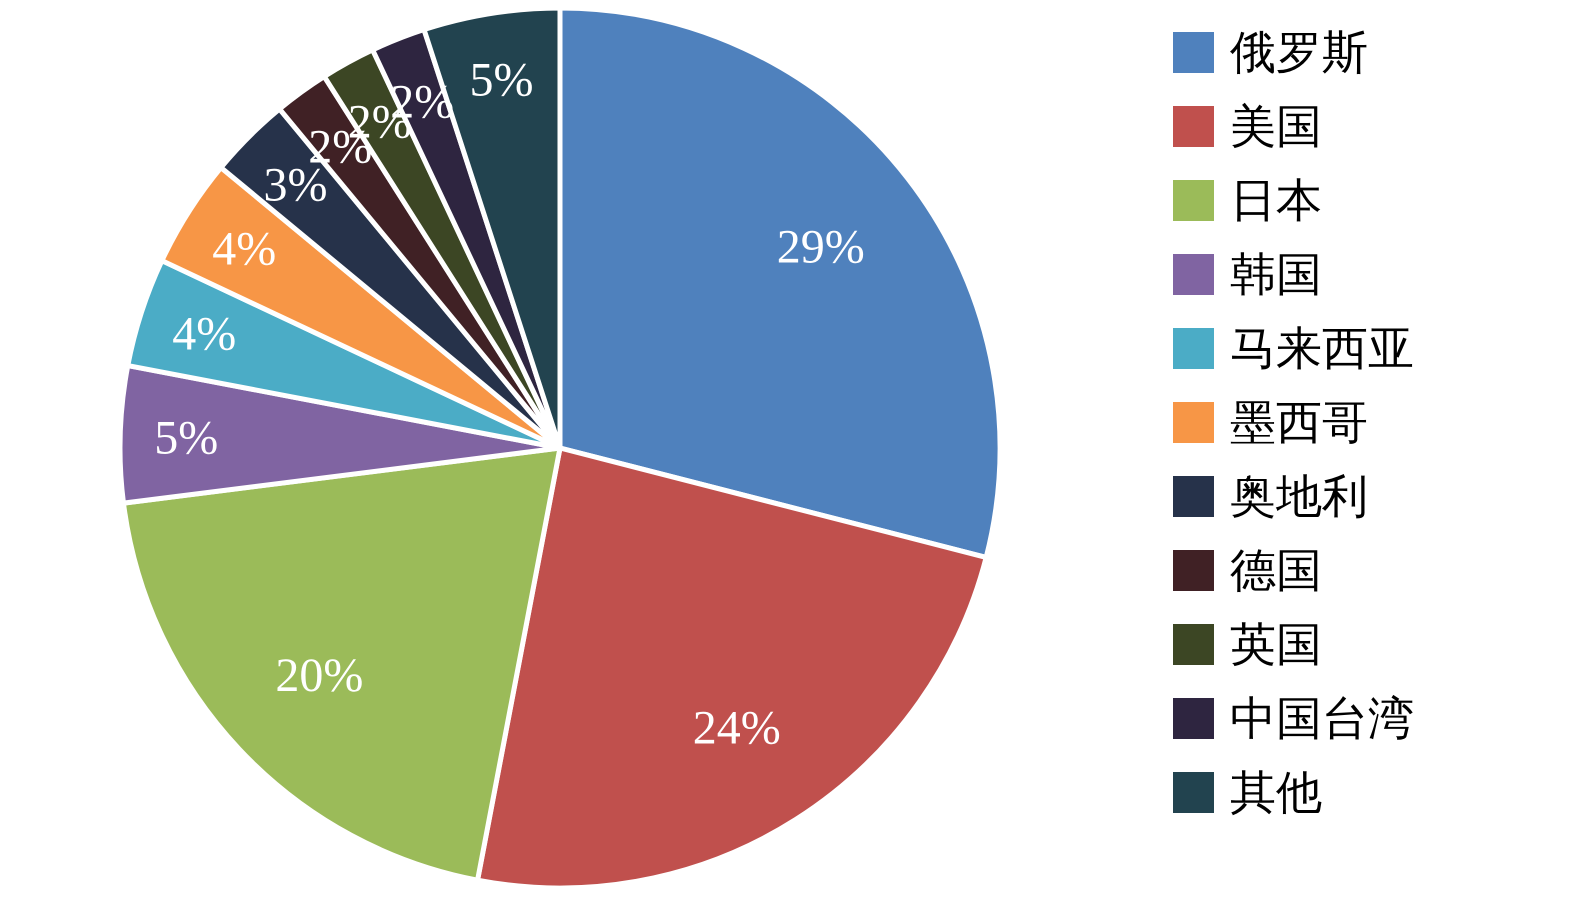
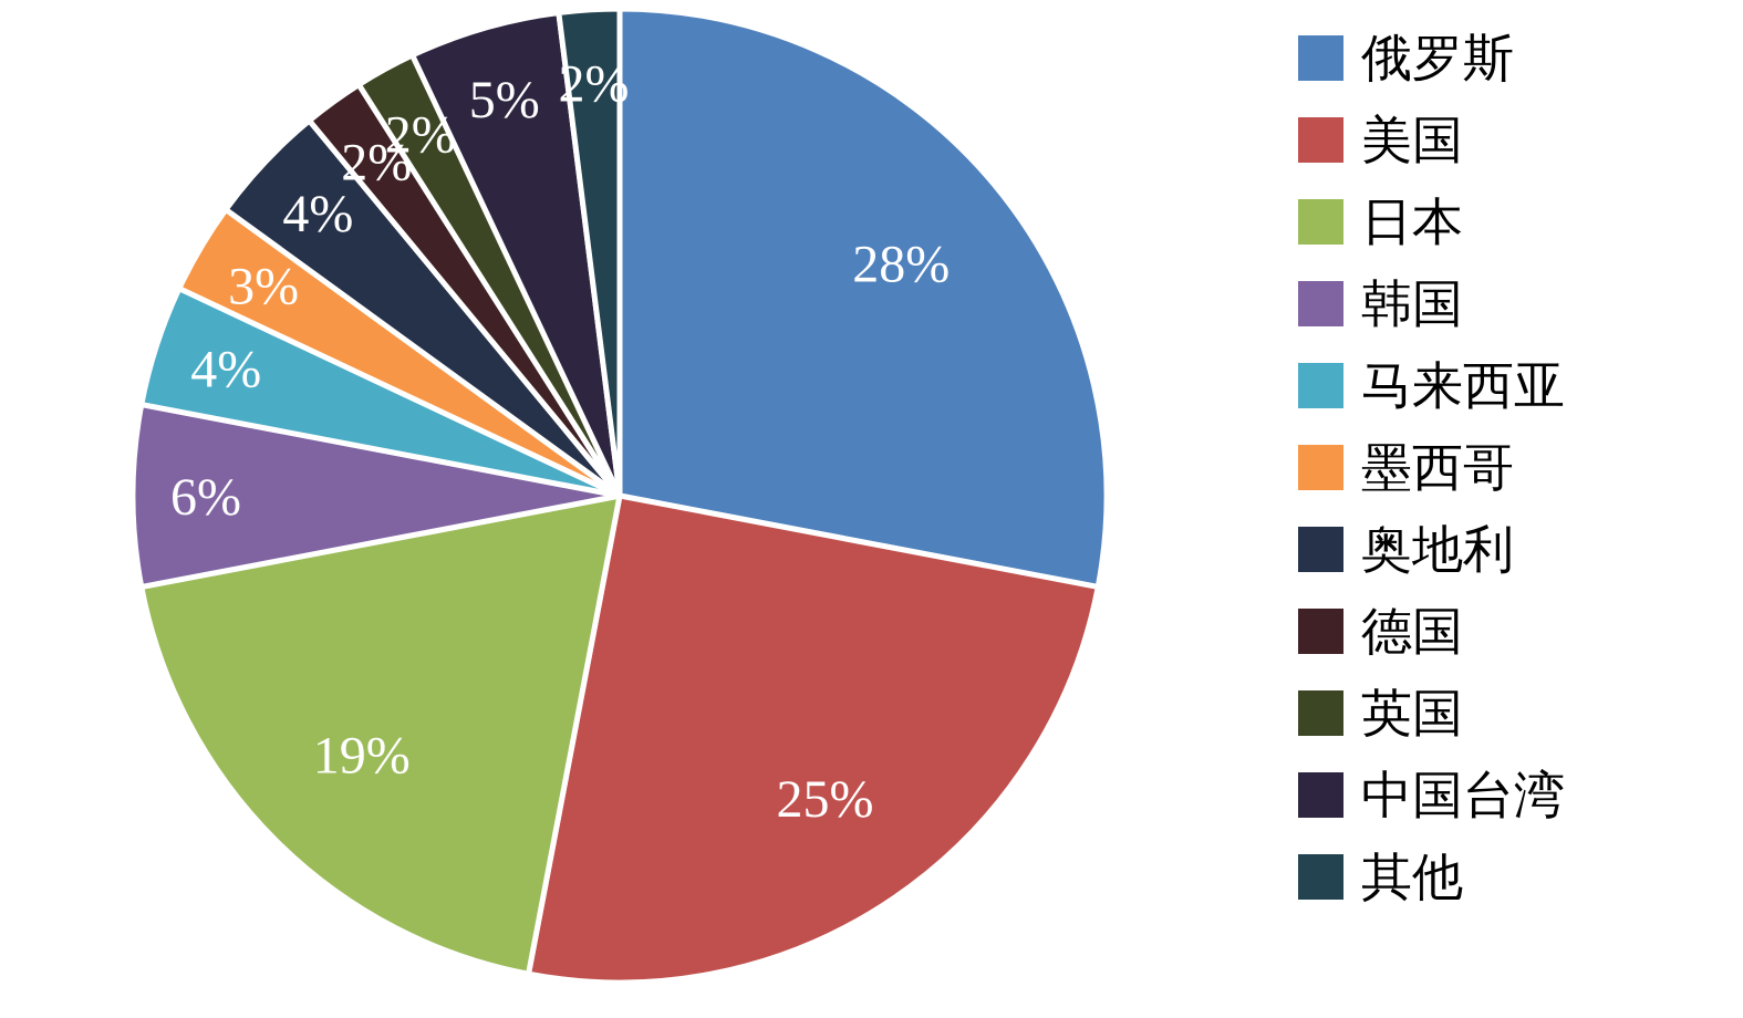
俄罗斯: 29% -> 28%
美国: 24% -> 25%
日本: 20% -> 19%
韩国: 5% -> 6%
墨西哥: 4% -> 3%
奥地利: 3% -> 4%
中国台湾: 2% -> 5%
其他: 5% -> 2%
